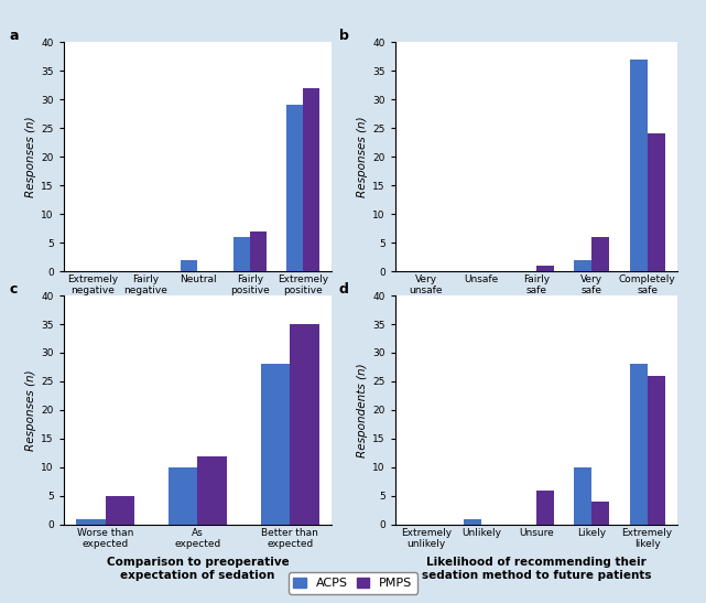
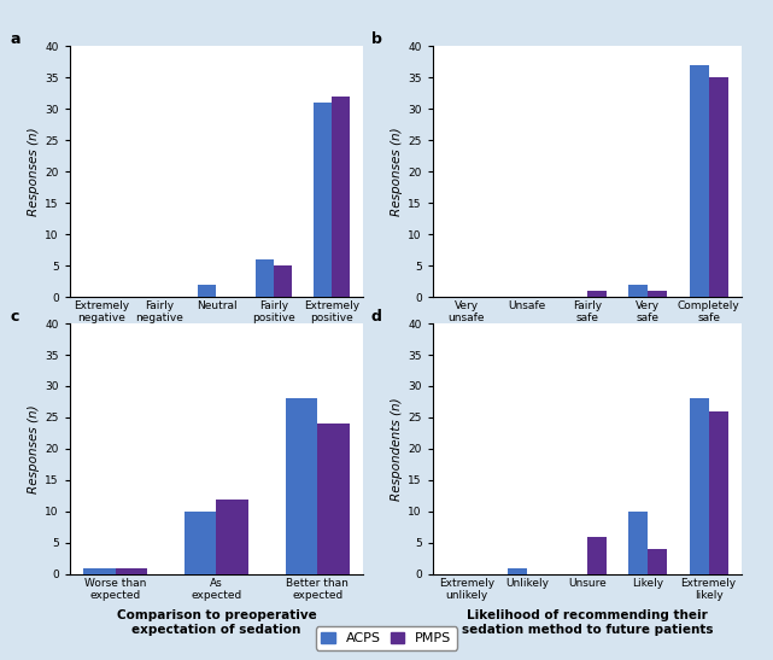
PMPS/Fairly positive: 7 -> 5
ACPS/Extremely positive: 29 -> 31
PMPS/Very safe: 6 -> 1
PMPS/Completely safe: 24 -> 35
PMPS/Worse than expected: 5 -> 1
PMPS/Better than expected: 35 -> 24
